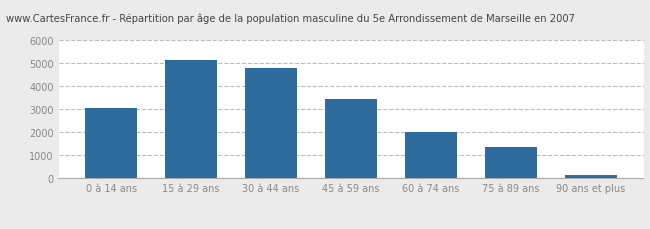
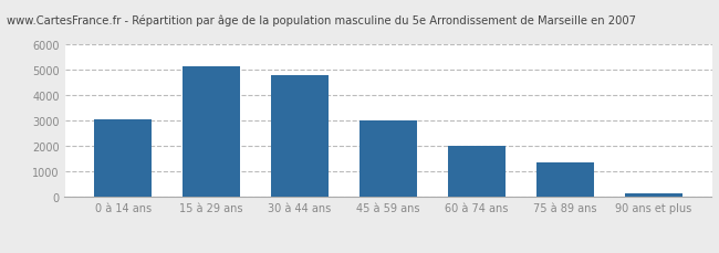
45 à 59 ans: 3450 -> 3000
